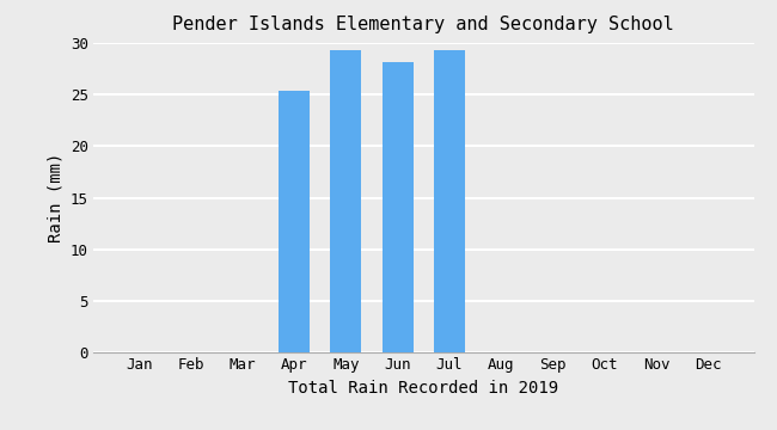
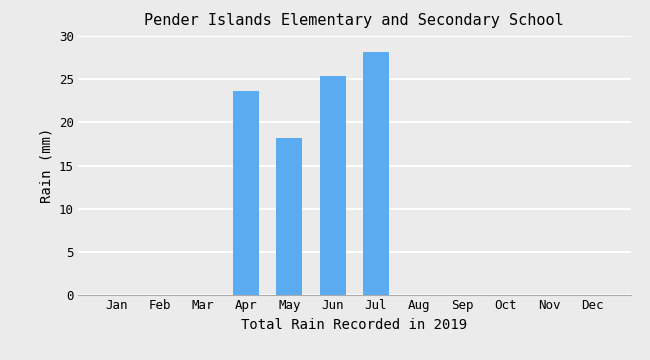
Apr: 25.4 -> 23.6
May: 29.3 -> 18.2
Jun: 28.2 -> 25.4
Jul: 29.3 -> 28.2
